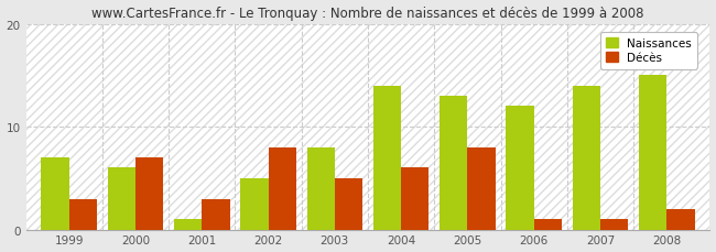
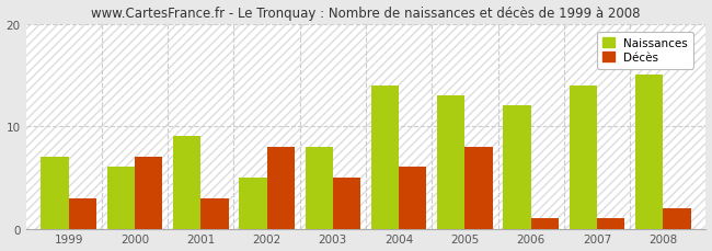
Naissances/2001: 1 -> 9
